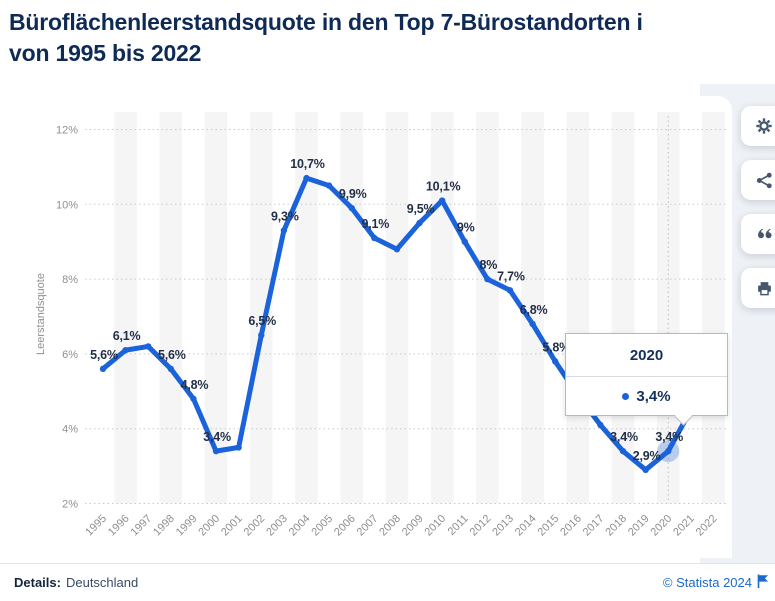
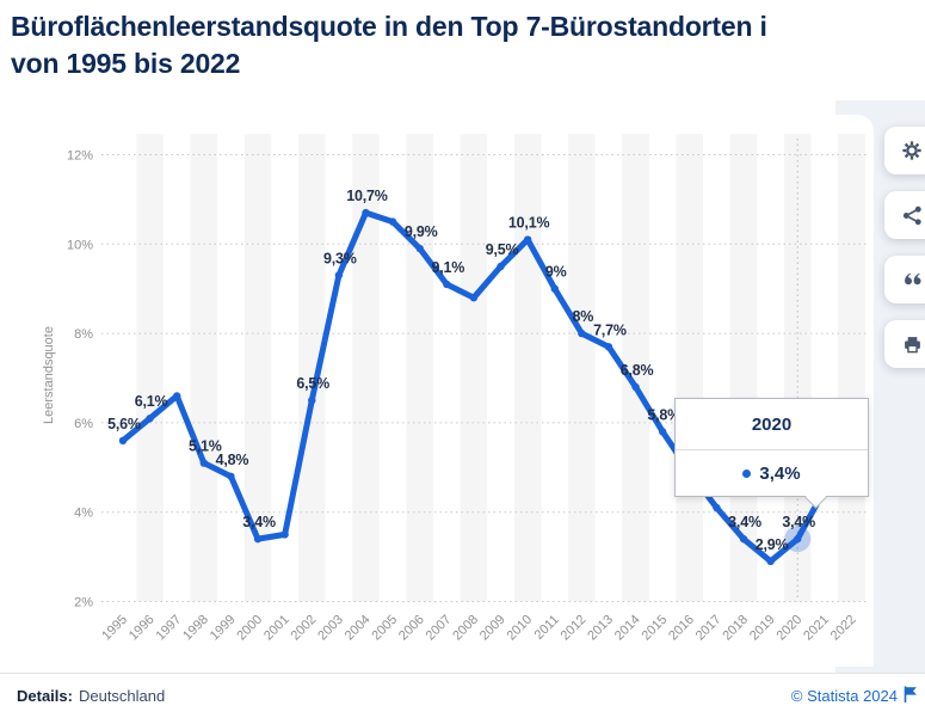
1997: 6.2% -> 6.6%
1998: 5,6% -> 5,1%
